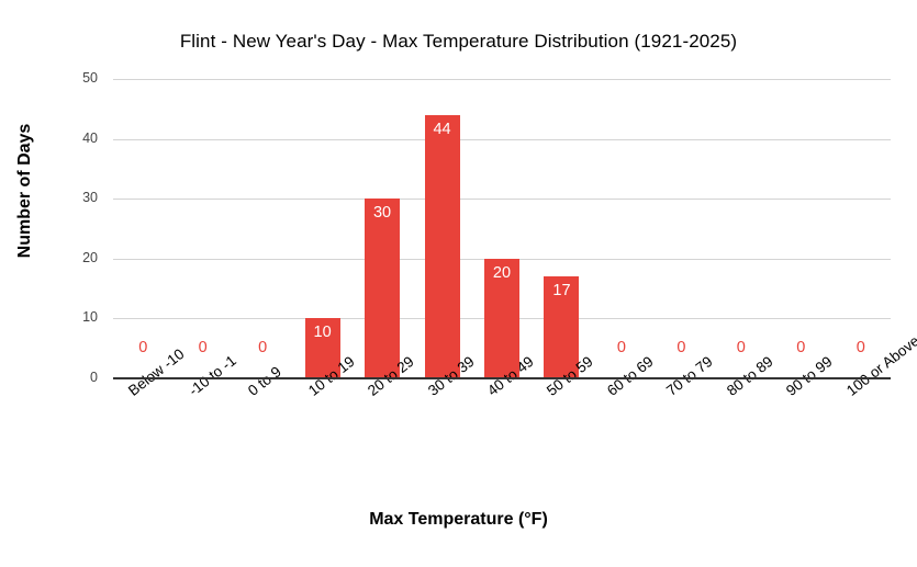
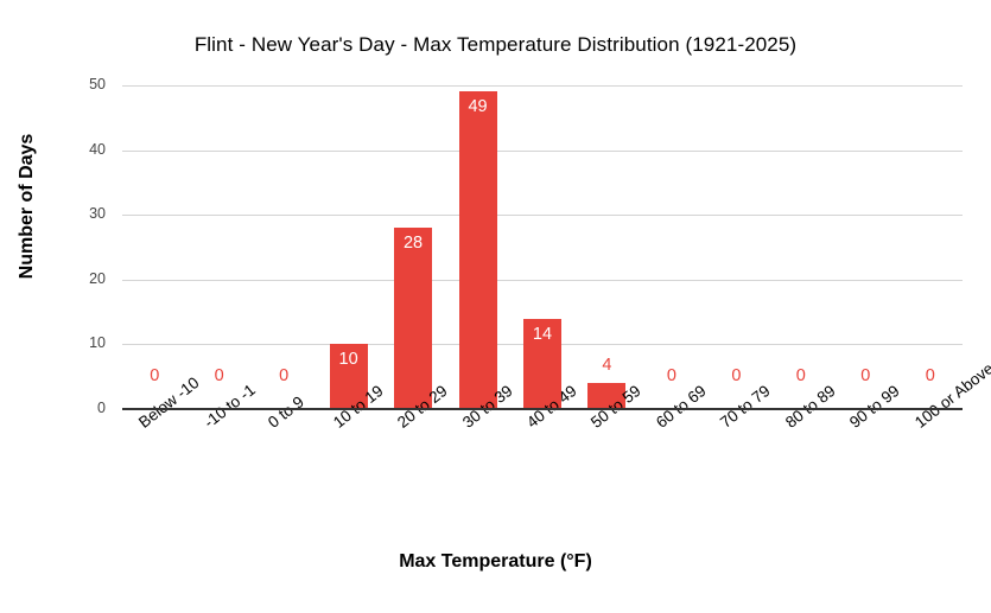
20 to 29: 30 -> 28
30 to 39: 44 -> 49
40 to 49: 20 -> 14
50 to 59: 17 -> 4
